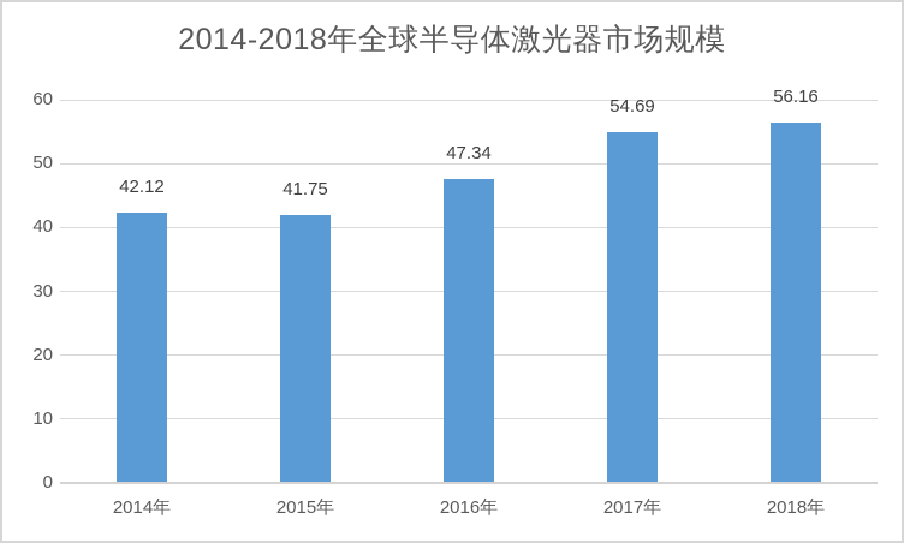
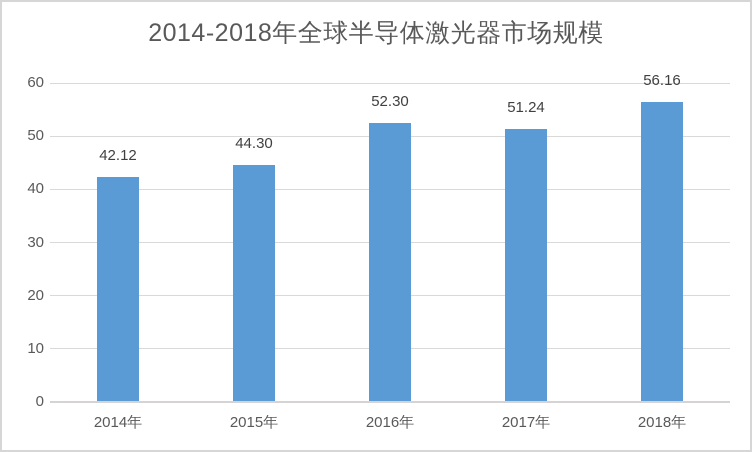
2015年: 41.75 -> 44.30
2016年: 47.34 -> 52.30
2017年: 54.69 -> 51.24
